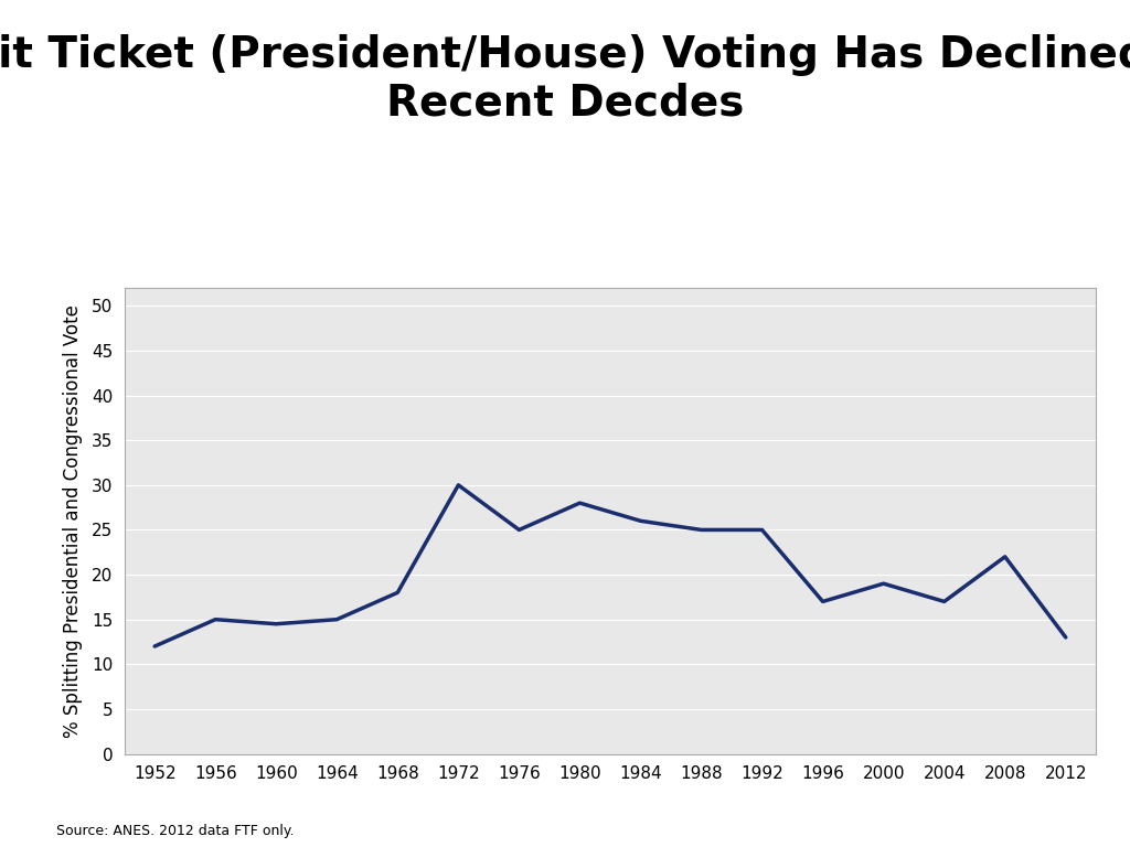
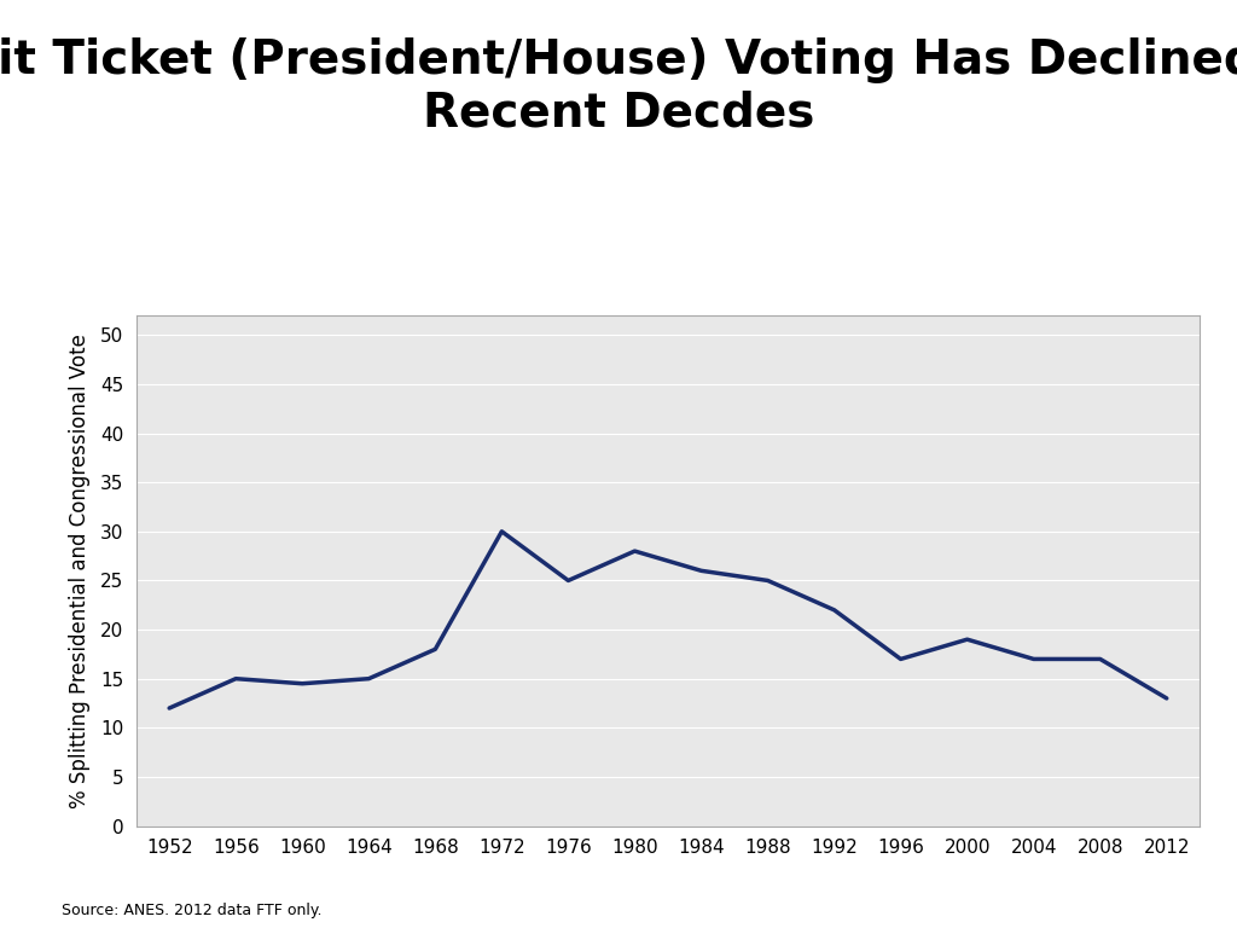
1992: 25.0 -> 22.0
2008: 22.0 -> 17.0
